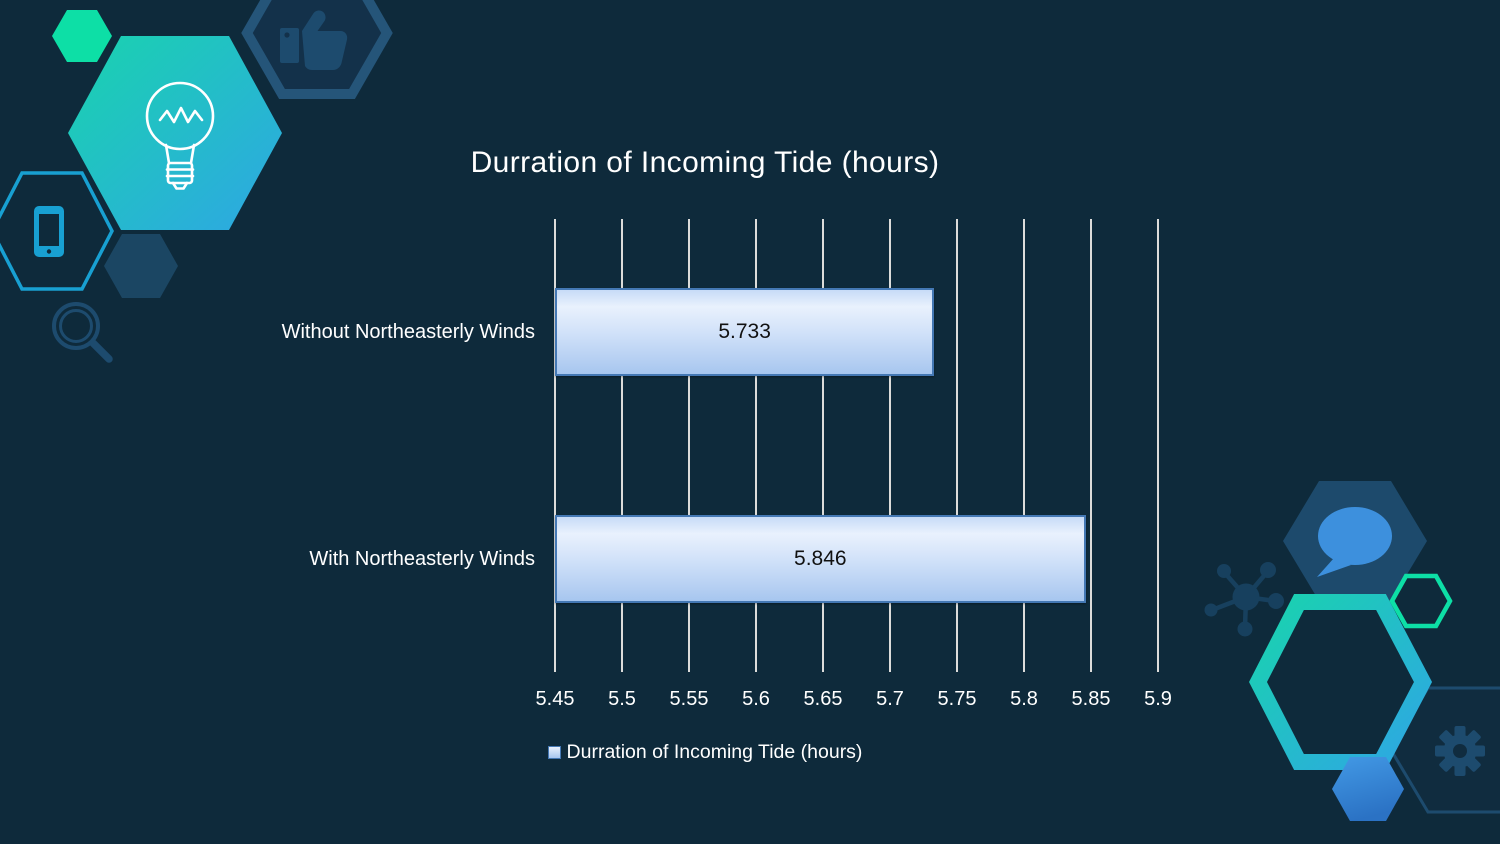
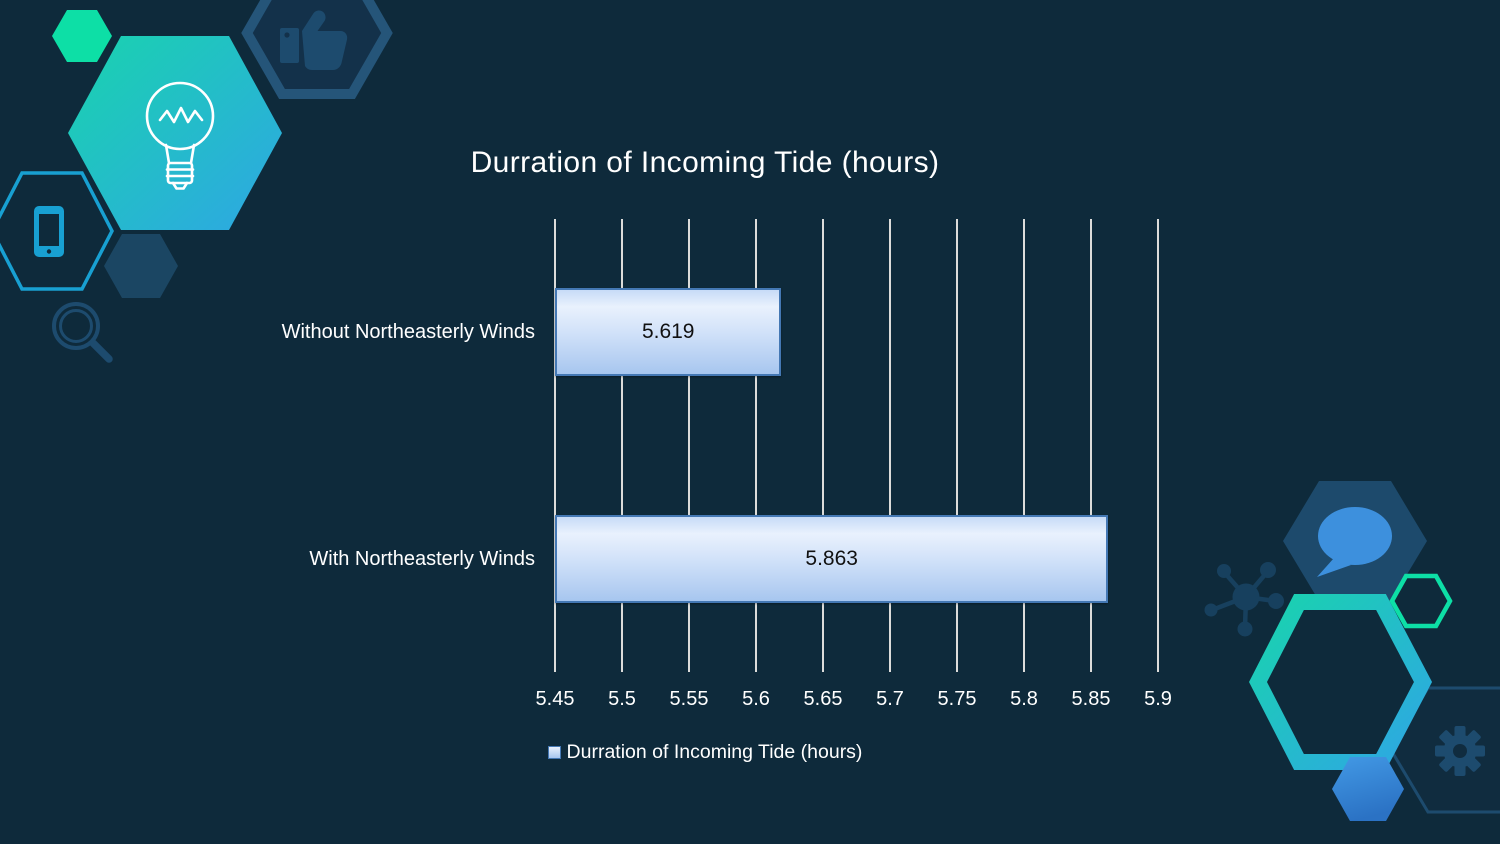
Without Northeasterly Winds: 5.733 -> 5.619
With Northeasterly Winds: 5.846 -> 5.863
